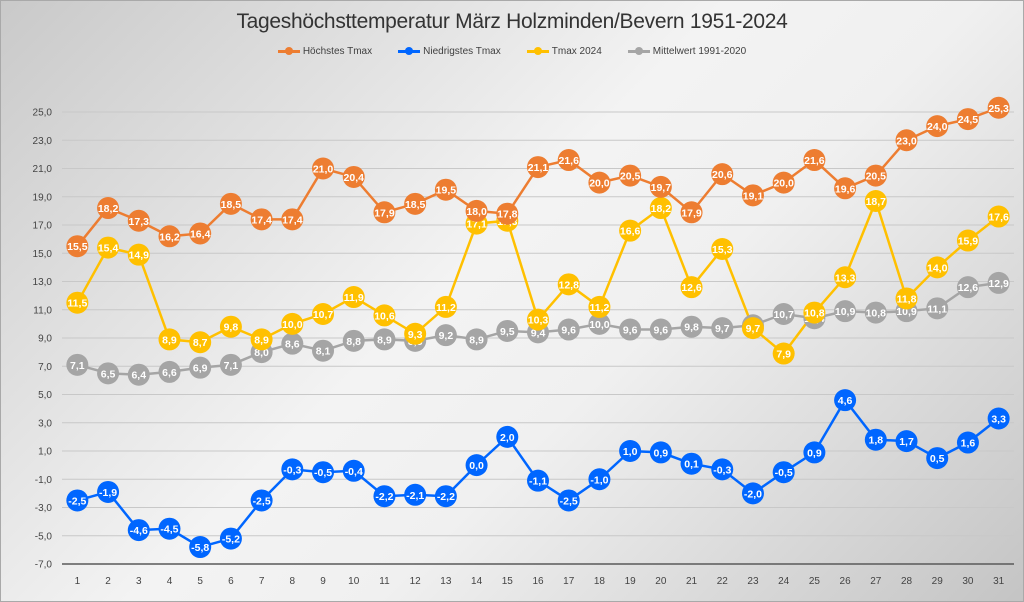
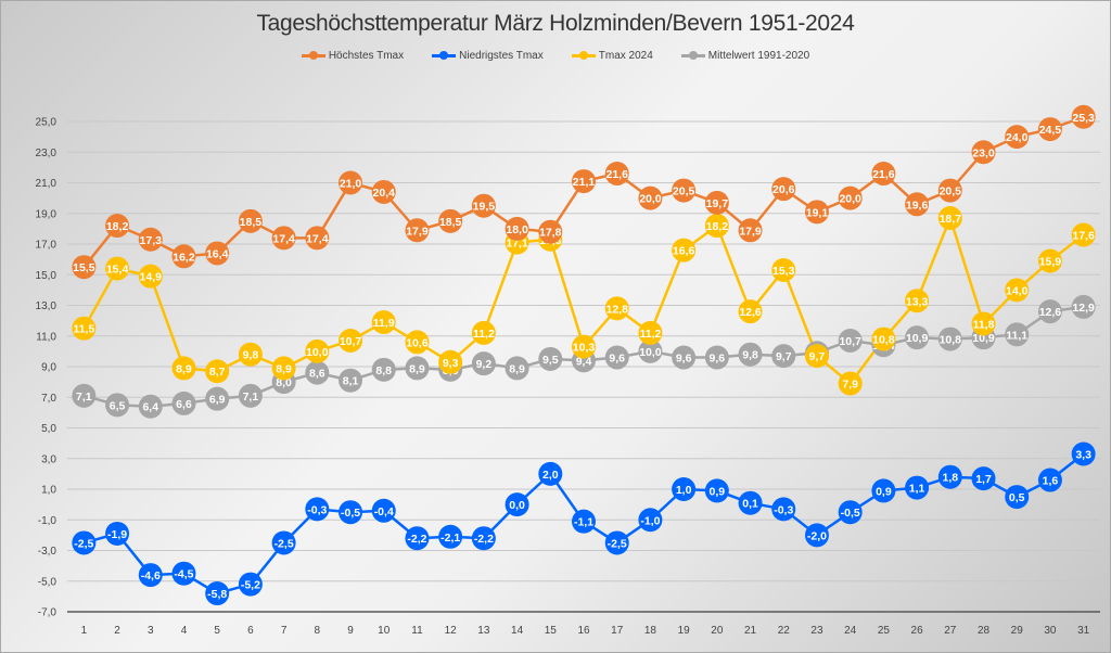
Niedrigstes Tmax/26: 4,6 -> 1,1
